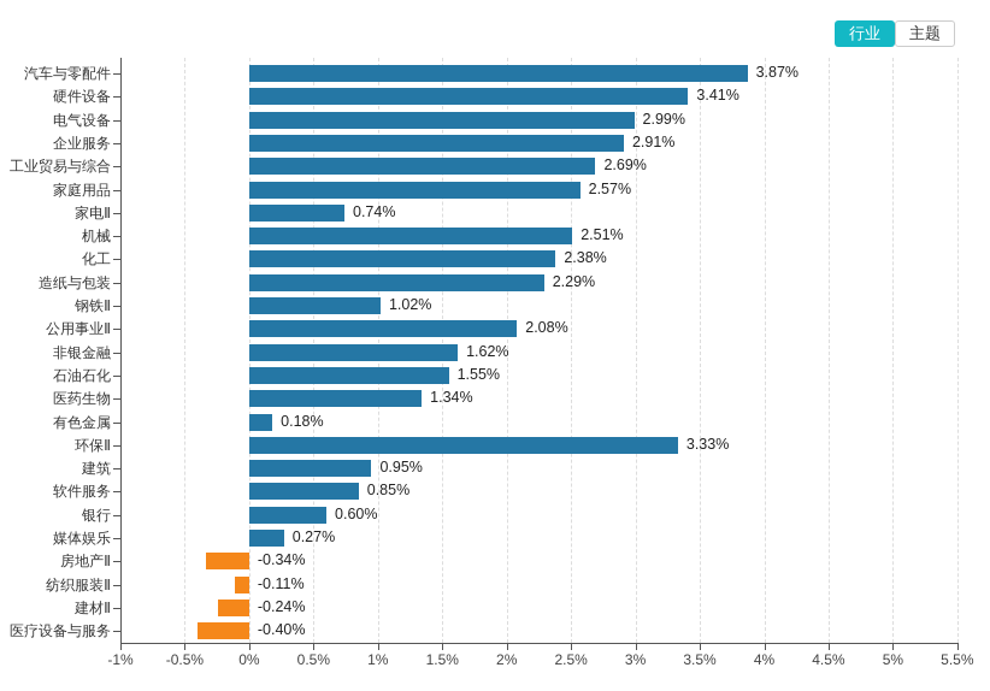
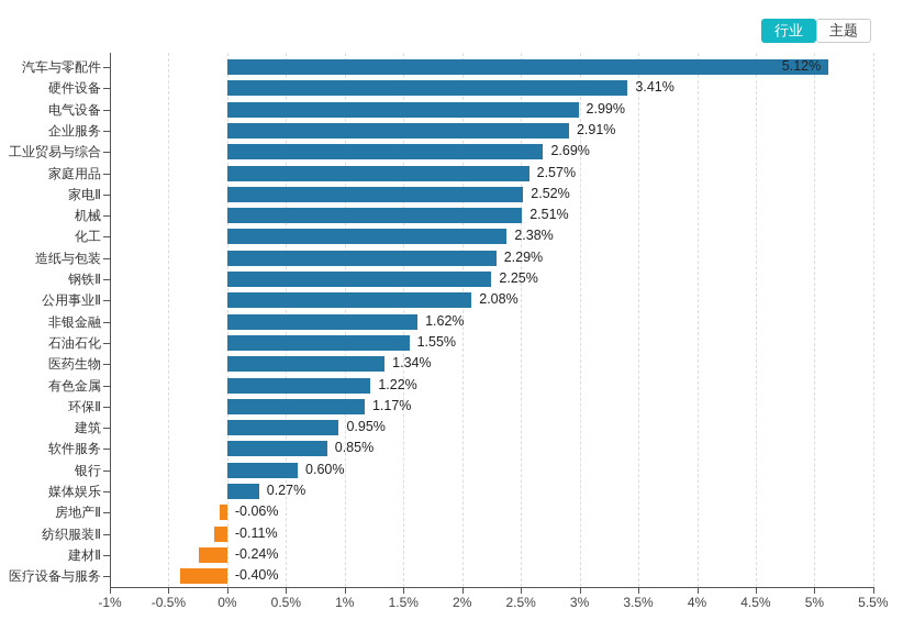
汽车与零配件: 3.87% -> 5.12%
家电Ⅱ: 0.74% -> 2.52%
钢铁Ⅱ: 1.02% -> 2.25%
有色金属: 0.18% -> 1.22%
环保Ⅱ: 3.33% -> 1.17%
房地产Ⅱ: -0.34% -> -0.06%
